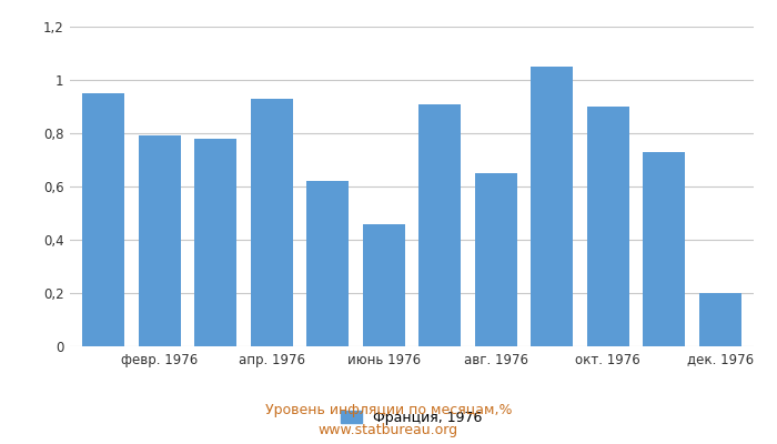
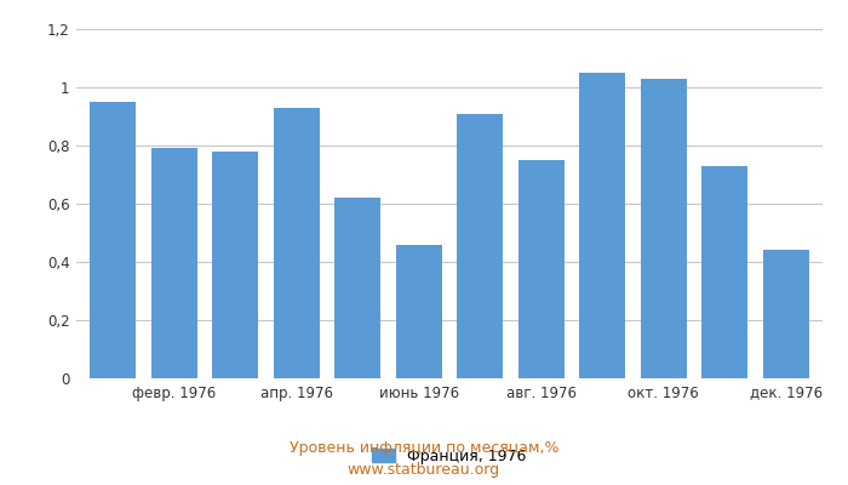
авг. 1976: 0,65 -> 0,75
окт. 1976: 0,90 -> 1,03
дек. 1976: 0,20 -> 0,44
